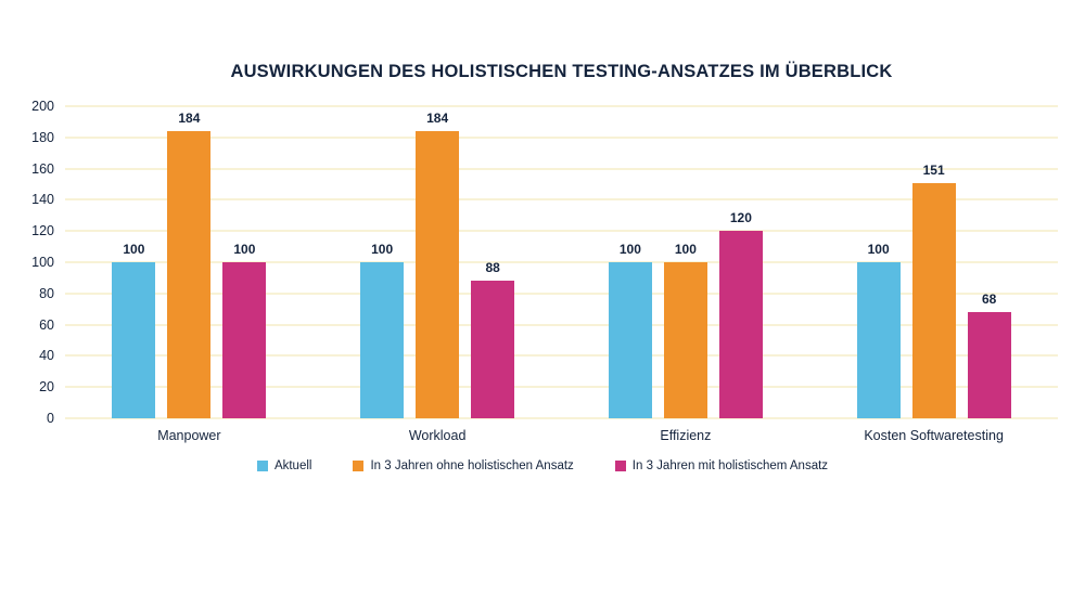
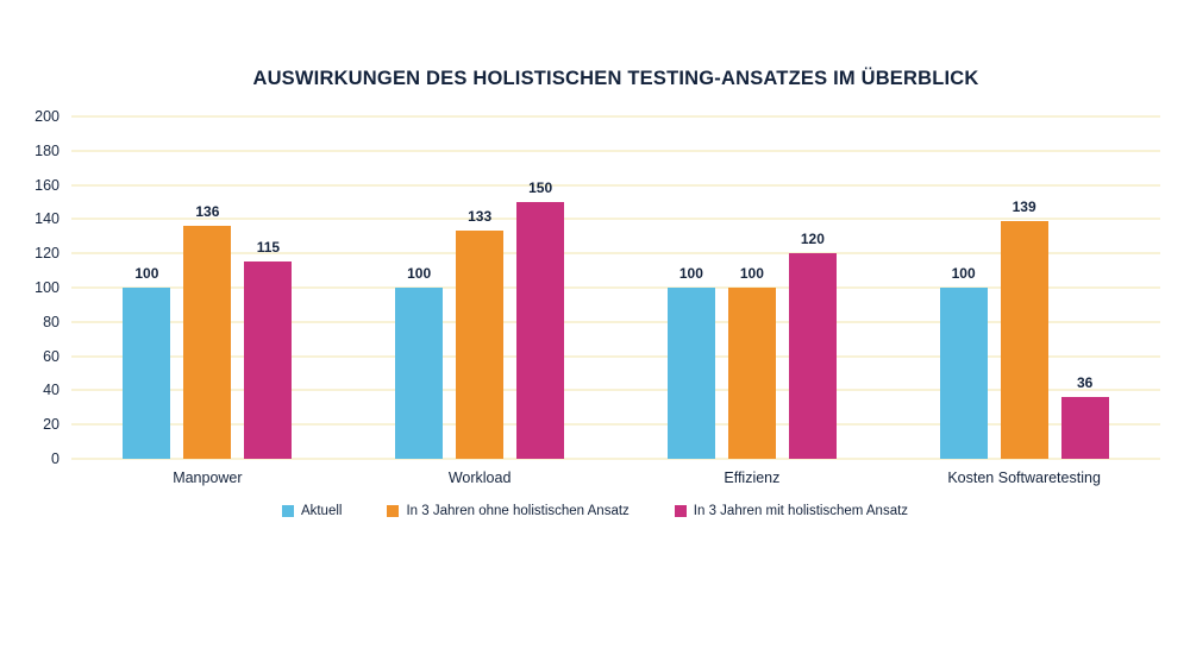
In 3 Jahren ohne holistischen Ansatz/Manpower: 184 -> 136
In 3 Jahren mit holistischem Ansatz/Manpower: 100 -> 115
In 3 Jahren ohne holistischen Ansatz/Workload: 184 -> 133
In 3 Jahren mit holistischem Ansatz/Workload: 88 -> 150
In 3 Jahren ohne holistischen Ansatz/Kosten Softwaretesting: 151 -> 139
In 3 Jahren mit holistischem Ansatz/Kosten Softwaretesting: 68 -> 36
